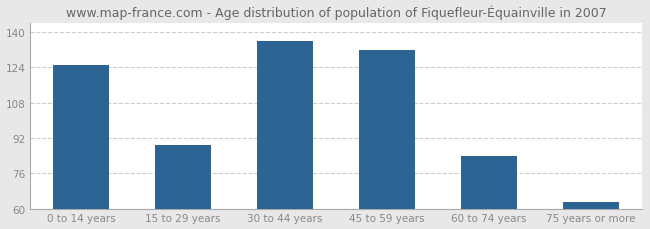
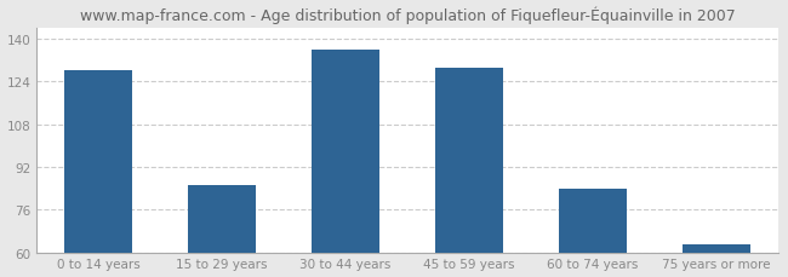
0 to 14 years: 125 -> 128
15 to 29 years: 89 -> 85
45 to 59 years: 132 -> 129
